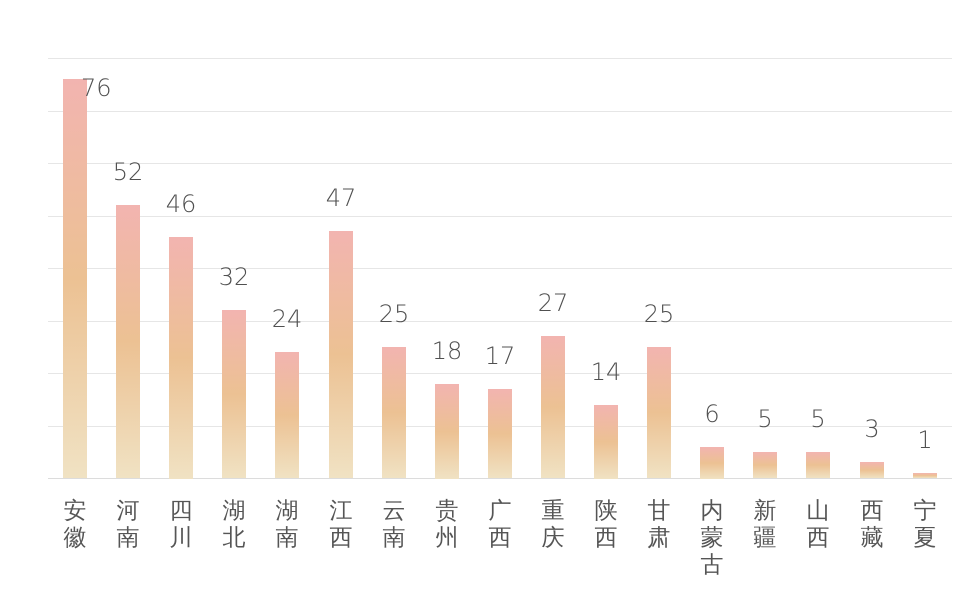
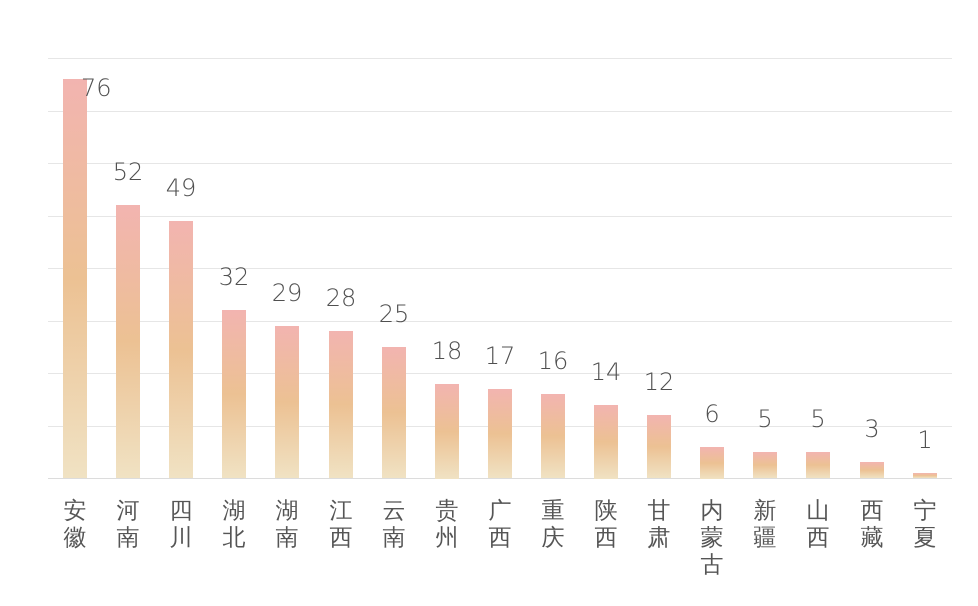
四川: 46 -> 49
湖南: 24 -> 29
江西: 47 -> 28
重庆: 27 -> 16
甘肃: 25 -> 12
